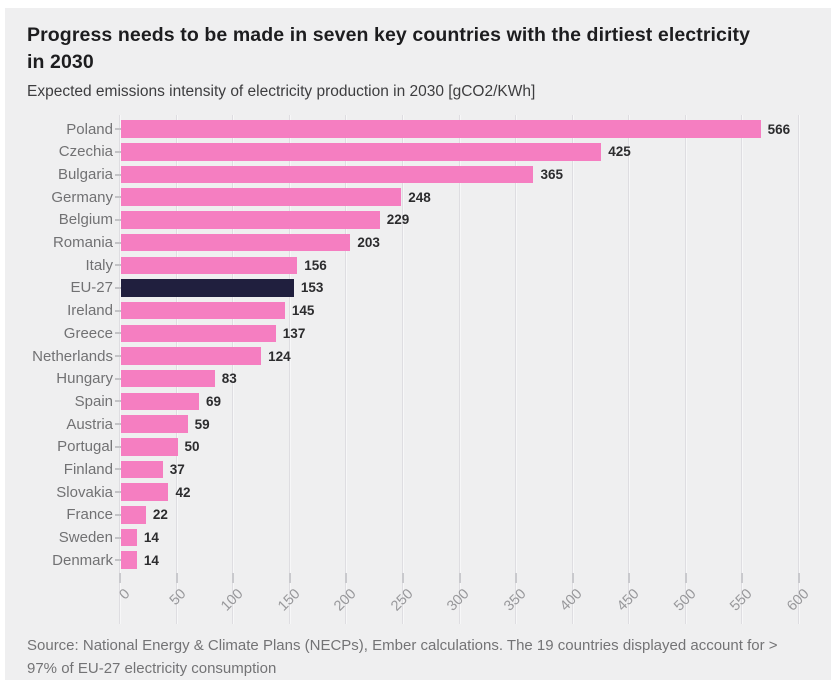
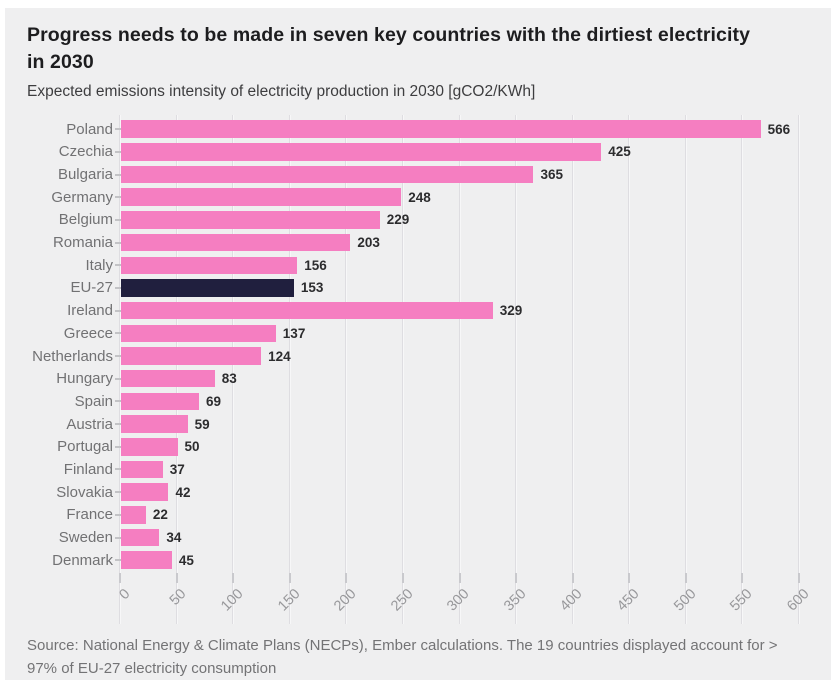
Ireland: 145 -> 329
Sweden: 14 -> 34
Denmark: 14 -> 45
